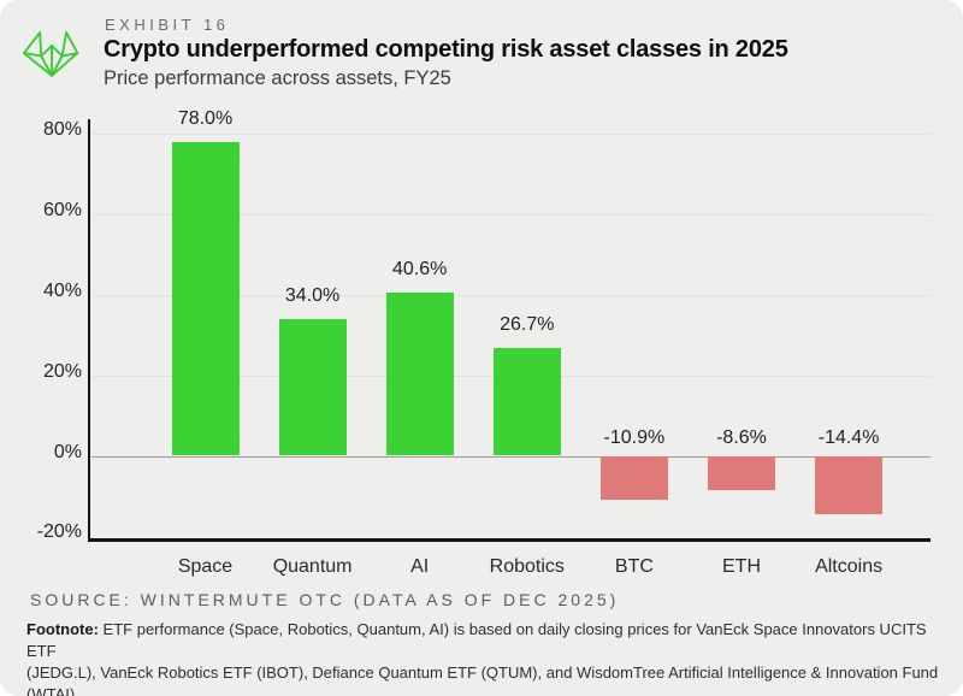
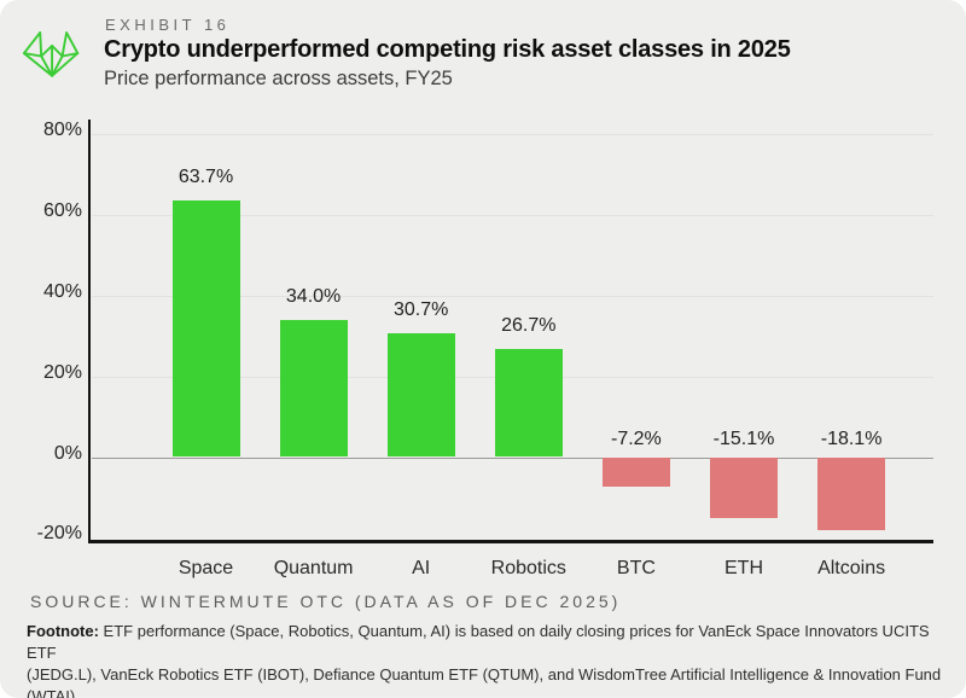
Space: 78.0% -> 63.7%
AI: 40.6% -> 30.7%
BTC: -10.9% -> -7.2%
ETH: -8.6% -> -15.1%
Altcoins: -14.4% -> -18.1%
